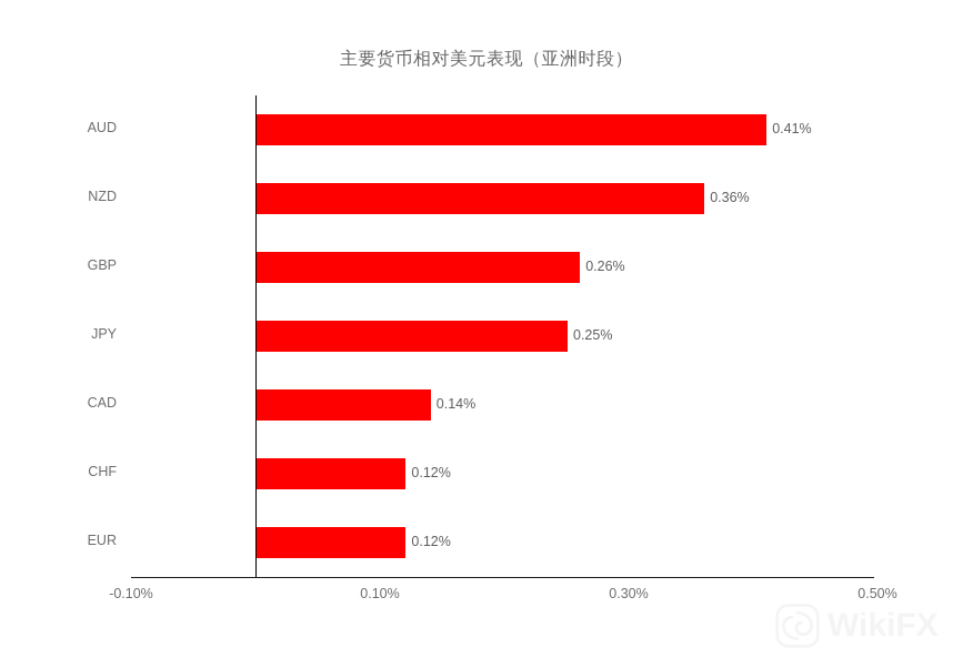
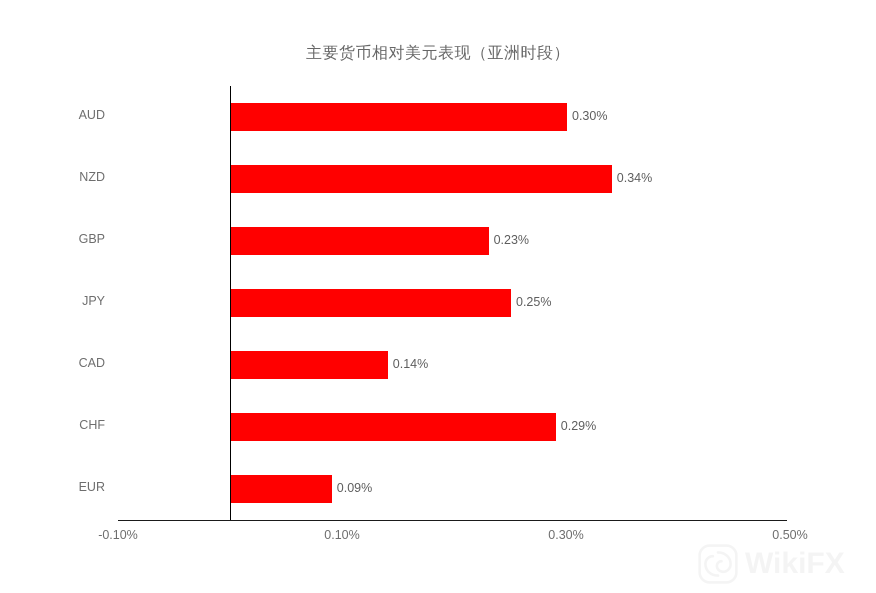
AUD: 0.41% -> 0.30%
NZD: 0.36% -> 0.34%
GBP: 0.26% -> 0.23%
CHF: 0.12% -> 0.29%
EUR: 0.12% -> 0.09%
